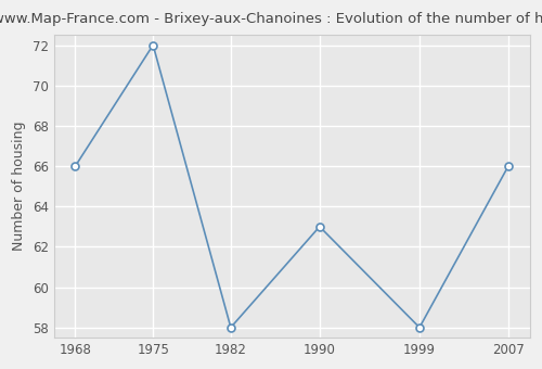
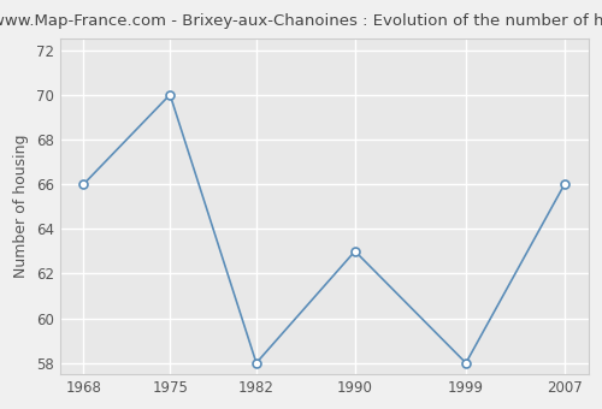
1975: 72 -> 70
